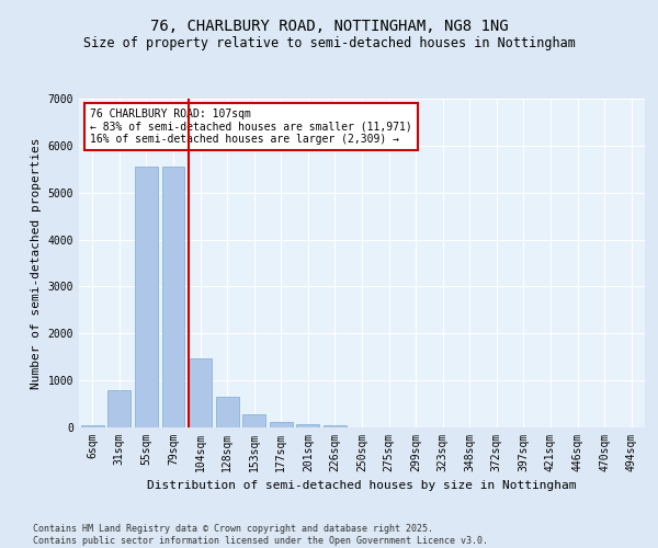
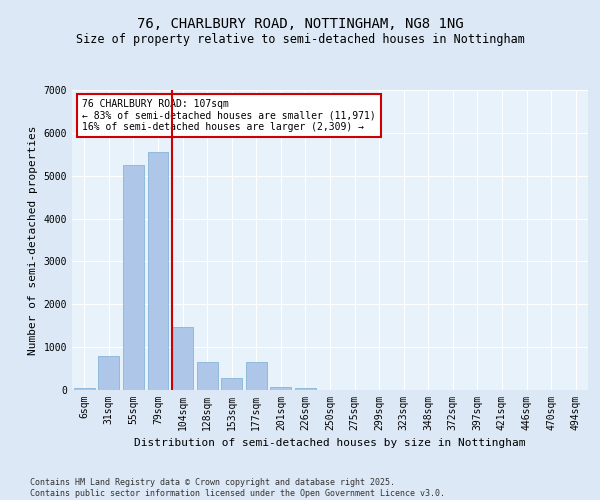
55sqm: 5560 -> 5250
177sqm: 120 -> 650
